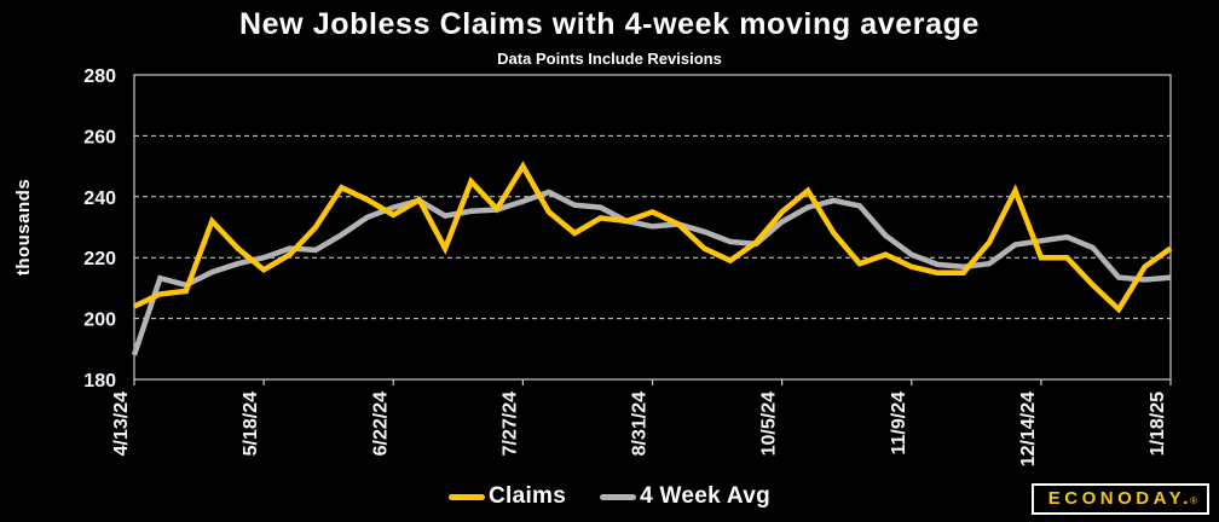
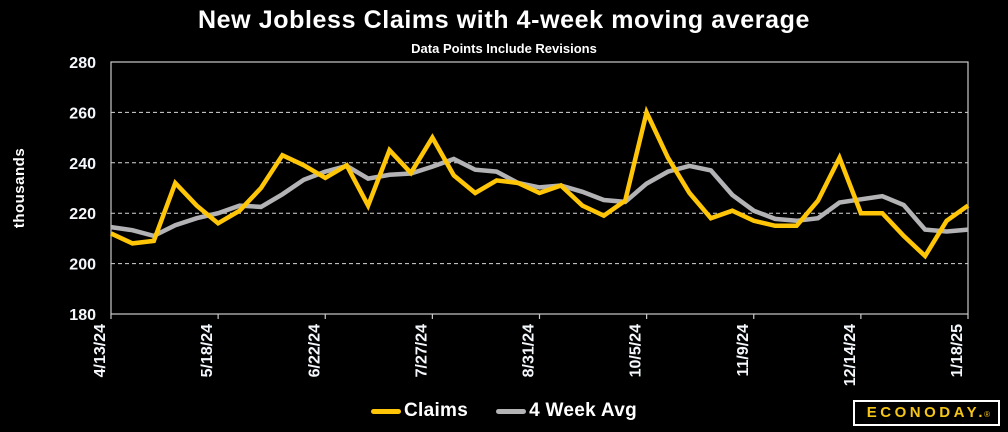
Claims/4/13/24: 204 -> 212
4 Week Avg/4/13/24: 188 -> 214
Claims/8/31/24: 235 -> 228
Claims/10/5/24: 235 -> 260
